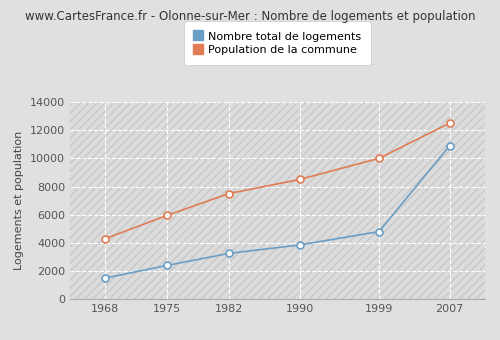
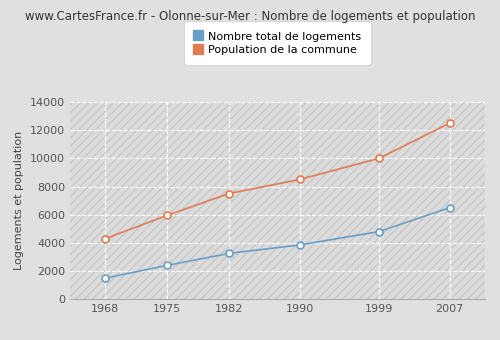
Nombre total de logements/2007: 10900 -> 6500
